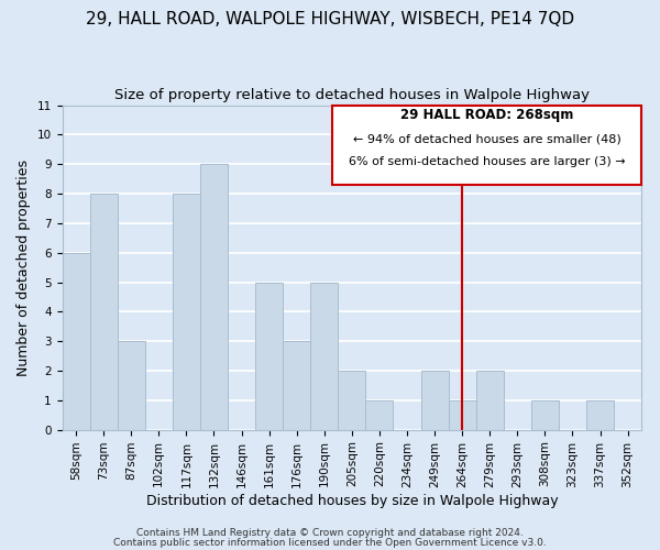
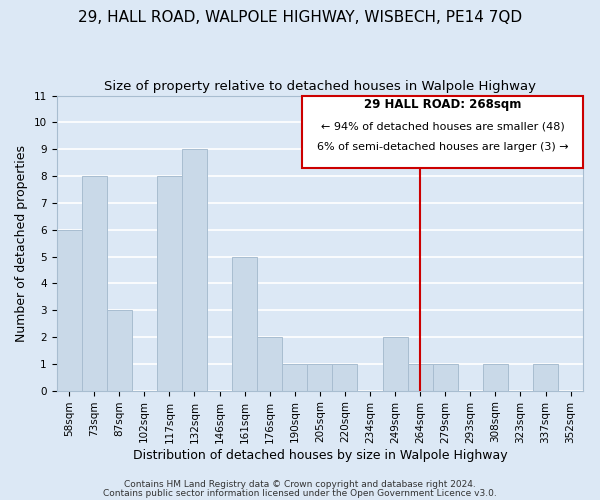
176sqm: 3 -> 2
190sqm: 5 -> 1
205sqm: 2 -> 1
279sqm: 2 -> 1
